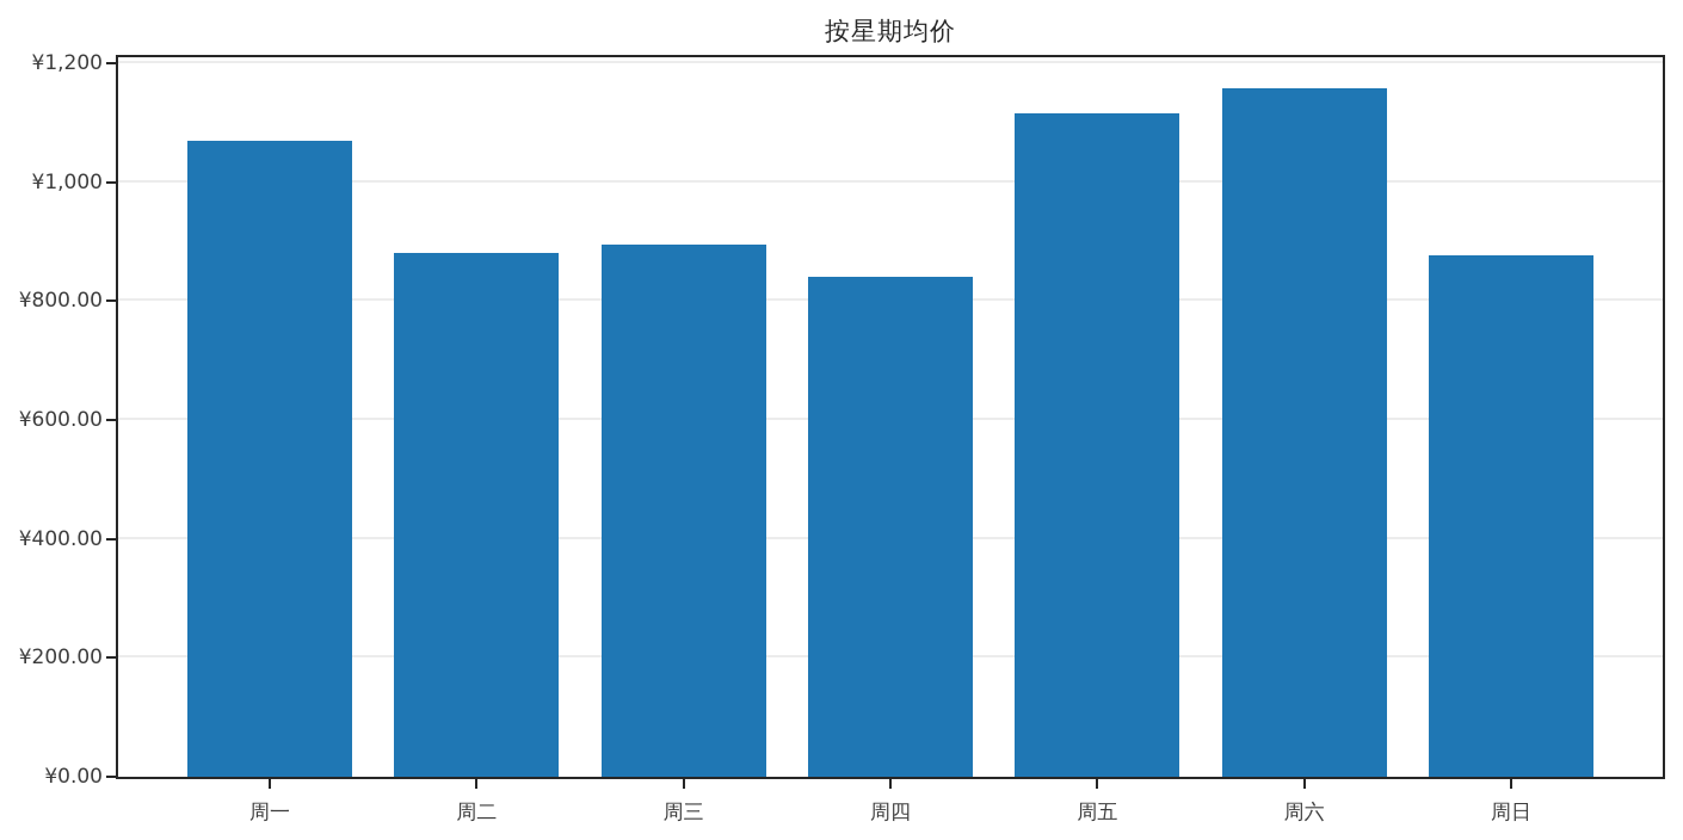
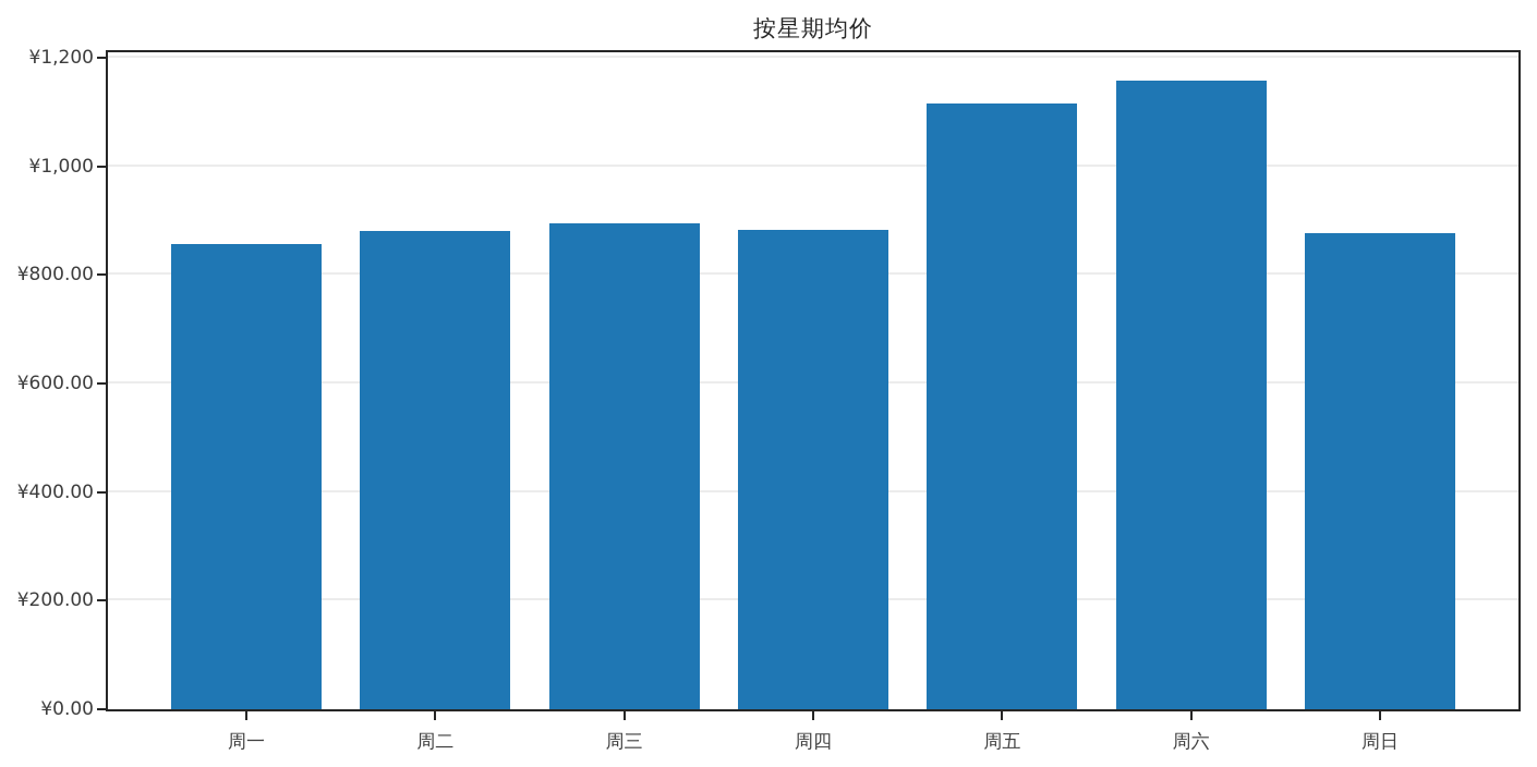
周一: ¥1070 -> ¥860
周四: ¥840 -> ¥880
